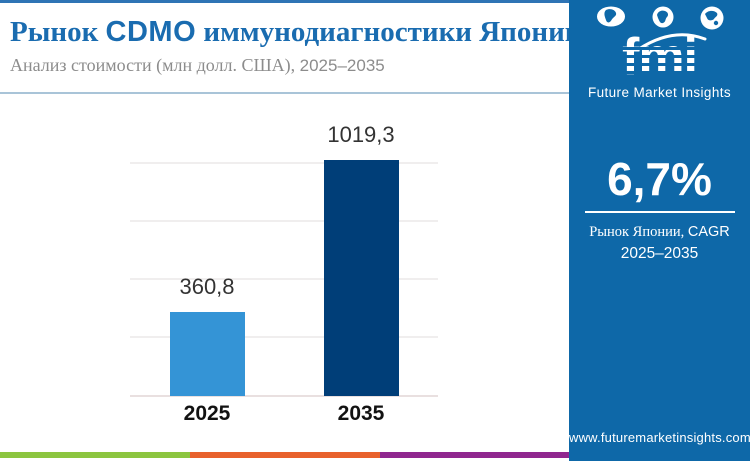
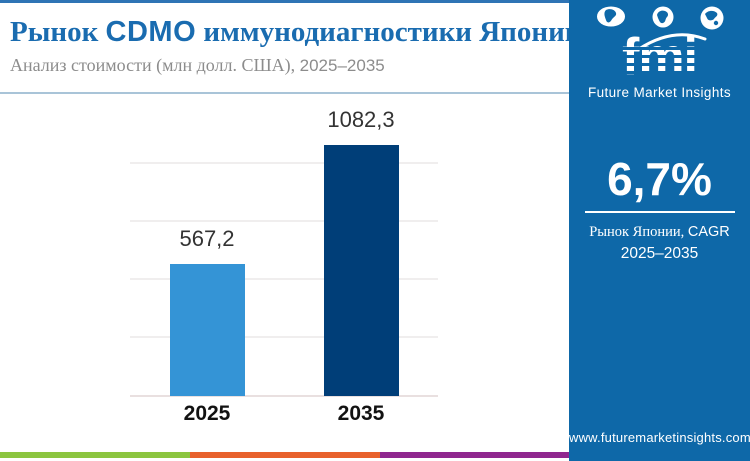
2025: 360,8 -> 567,2
2035: 1019,3 -> 1082,3
